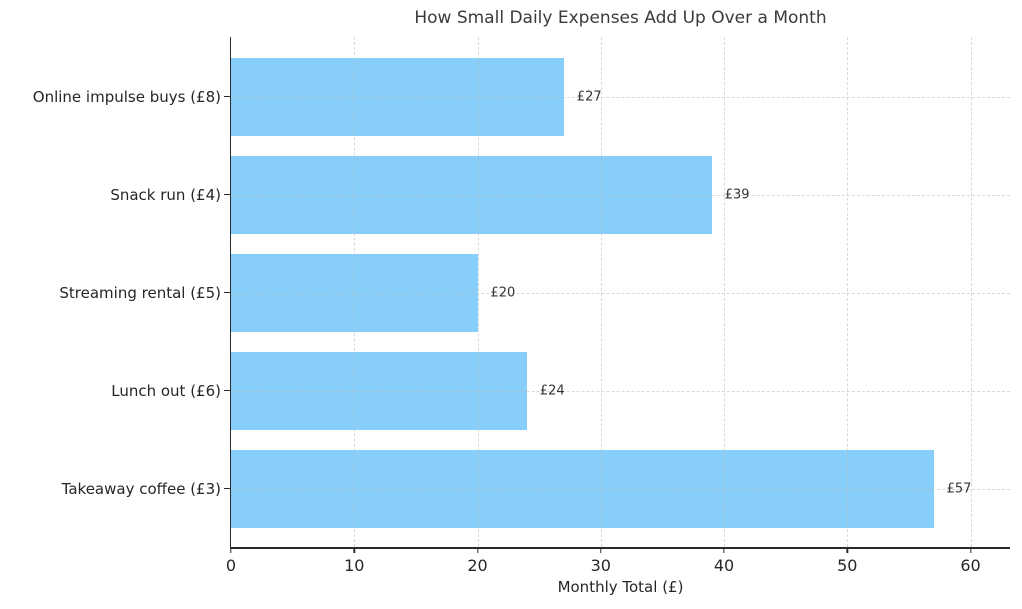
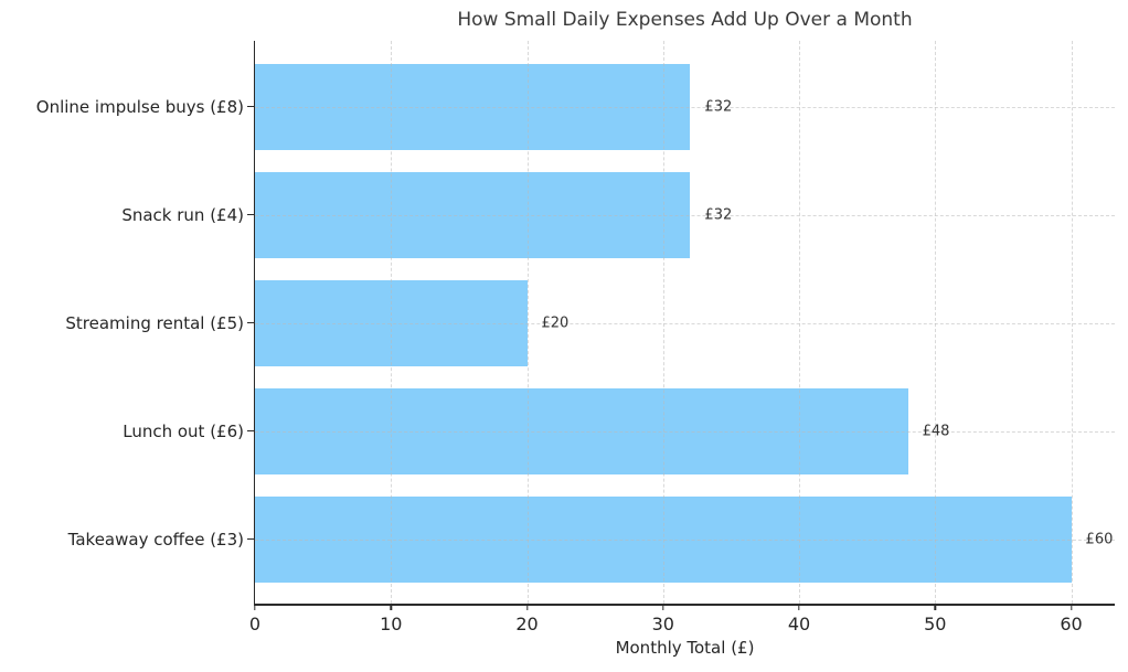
Online impulse buys (£8): £27 -> £32
Snack run (£4): £39 -> £32
Lunch out (£6): £24 -> £48
Takeaway coffee (£3): £57 -> £60
